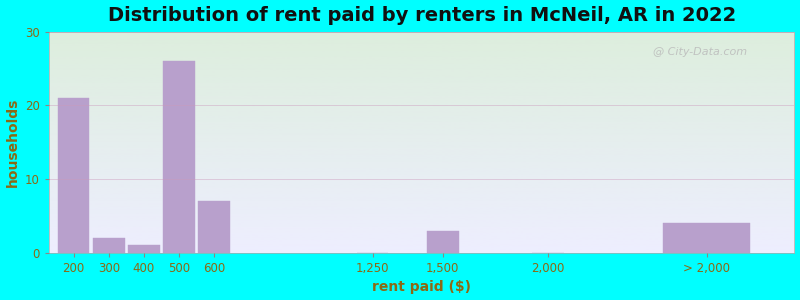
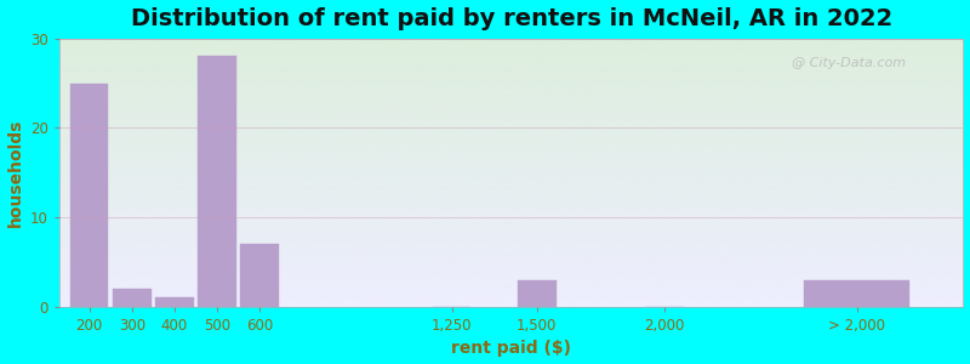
200: 21 -> 25
500: 26 -> 28
> 2,000: 4 -> 3
